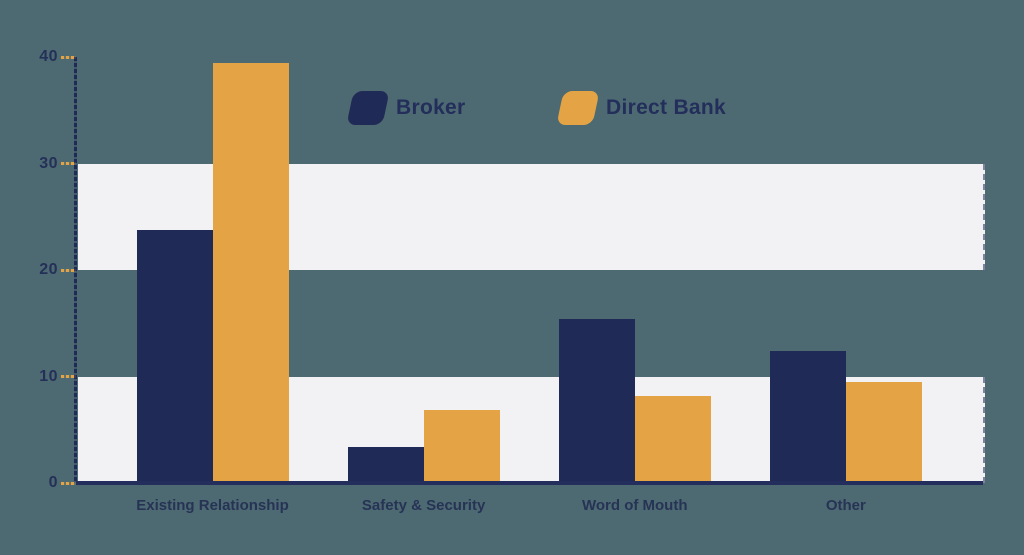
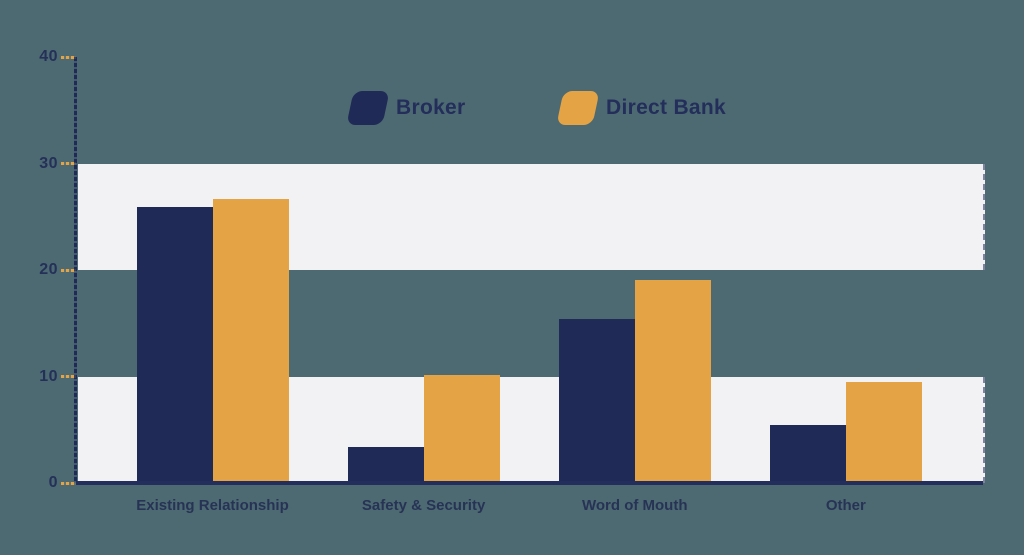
Broker/Existing Relationship: 23.8 -> 25.9
Direct Bank/Existing Relationship: 39.4 -> 26.7
Direct Bank/Safety & Security: 6.9 -> 10.1
Direct Bank/Word of Mouth: 8.2 -> 19.1
Broker/Other: 12.4 -> 5.4
